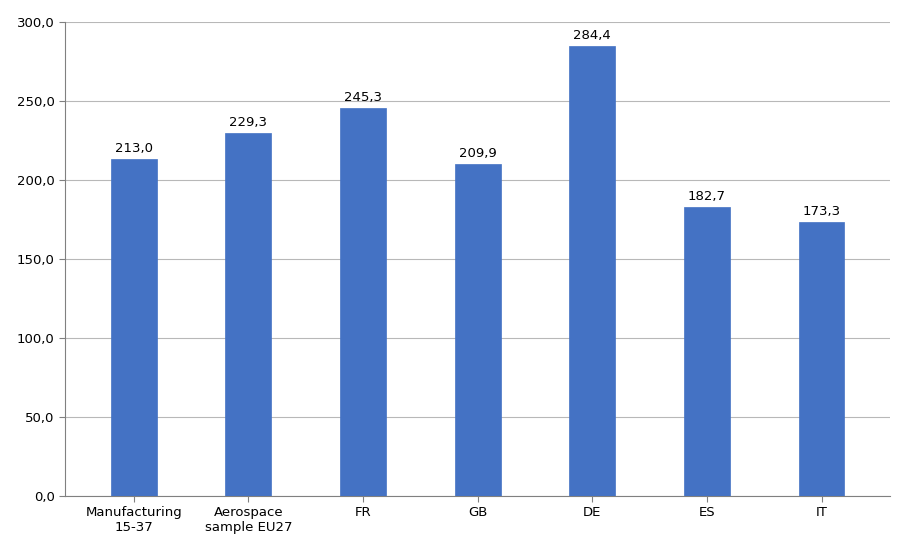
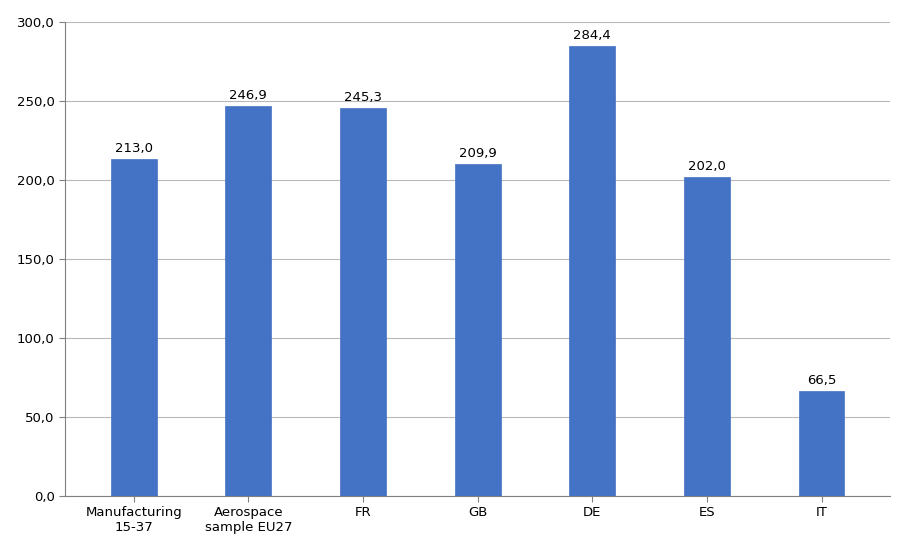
Aerospace sample EU27: 229,3 -> 246,9
ES: 182,7 -> 202,0
IT: 173,3 -> 66,5
